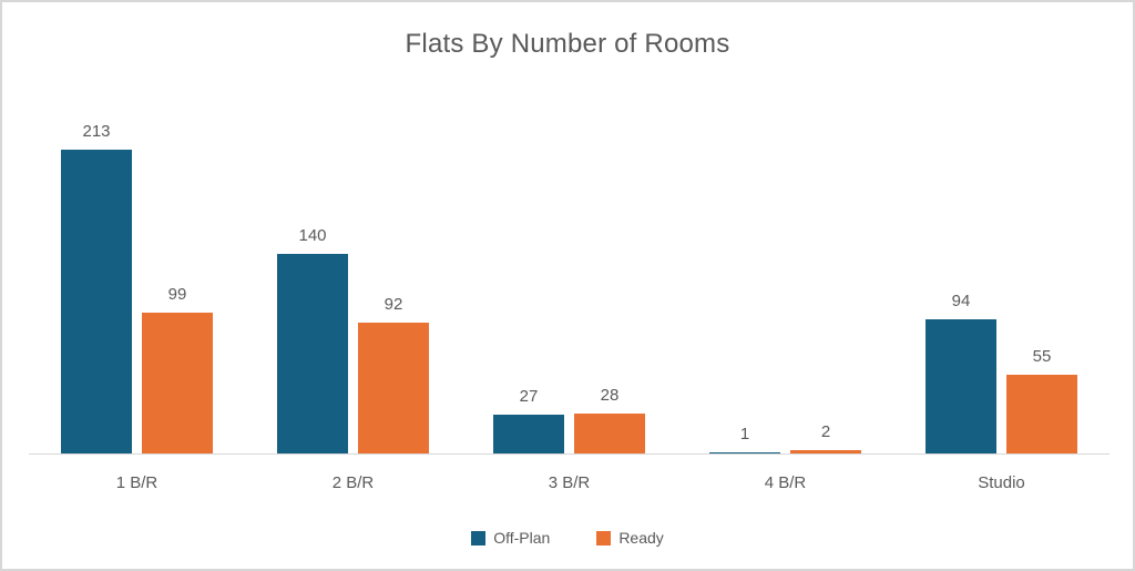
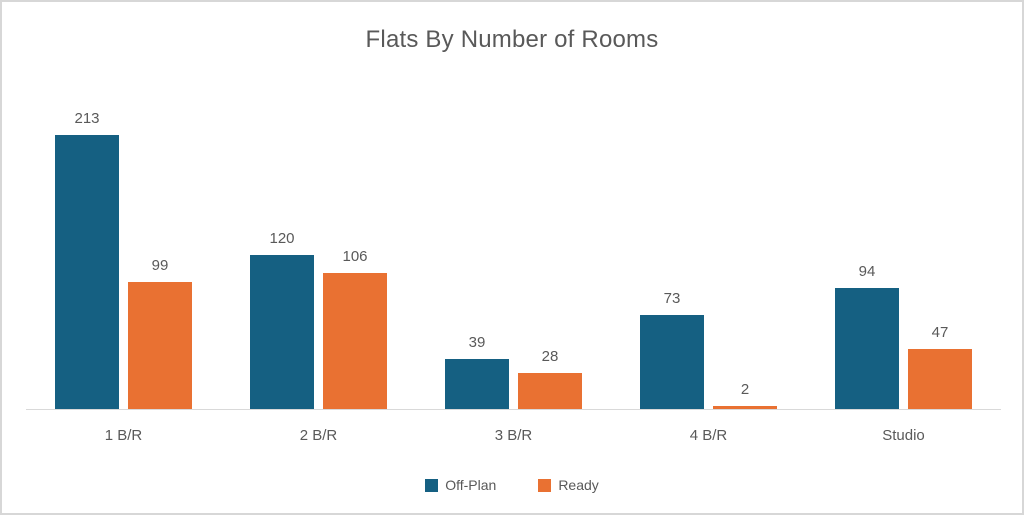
Off-Plan/2 B/R: 140 -> 120
Ready/2 B/R: 92 -> 106
Off-Plan/3 B/R: 27 -> 39
Off-Plan/4 B/R: 1 -> 73
Ready/Studio: 55 -> 47
